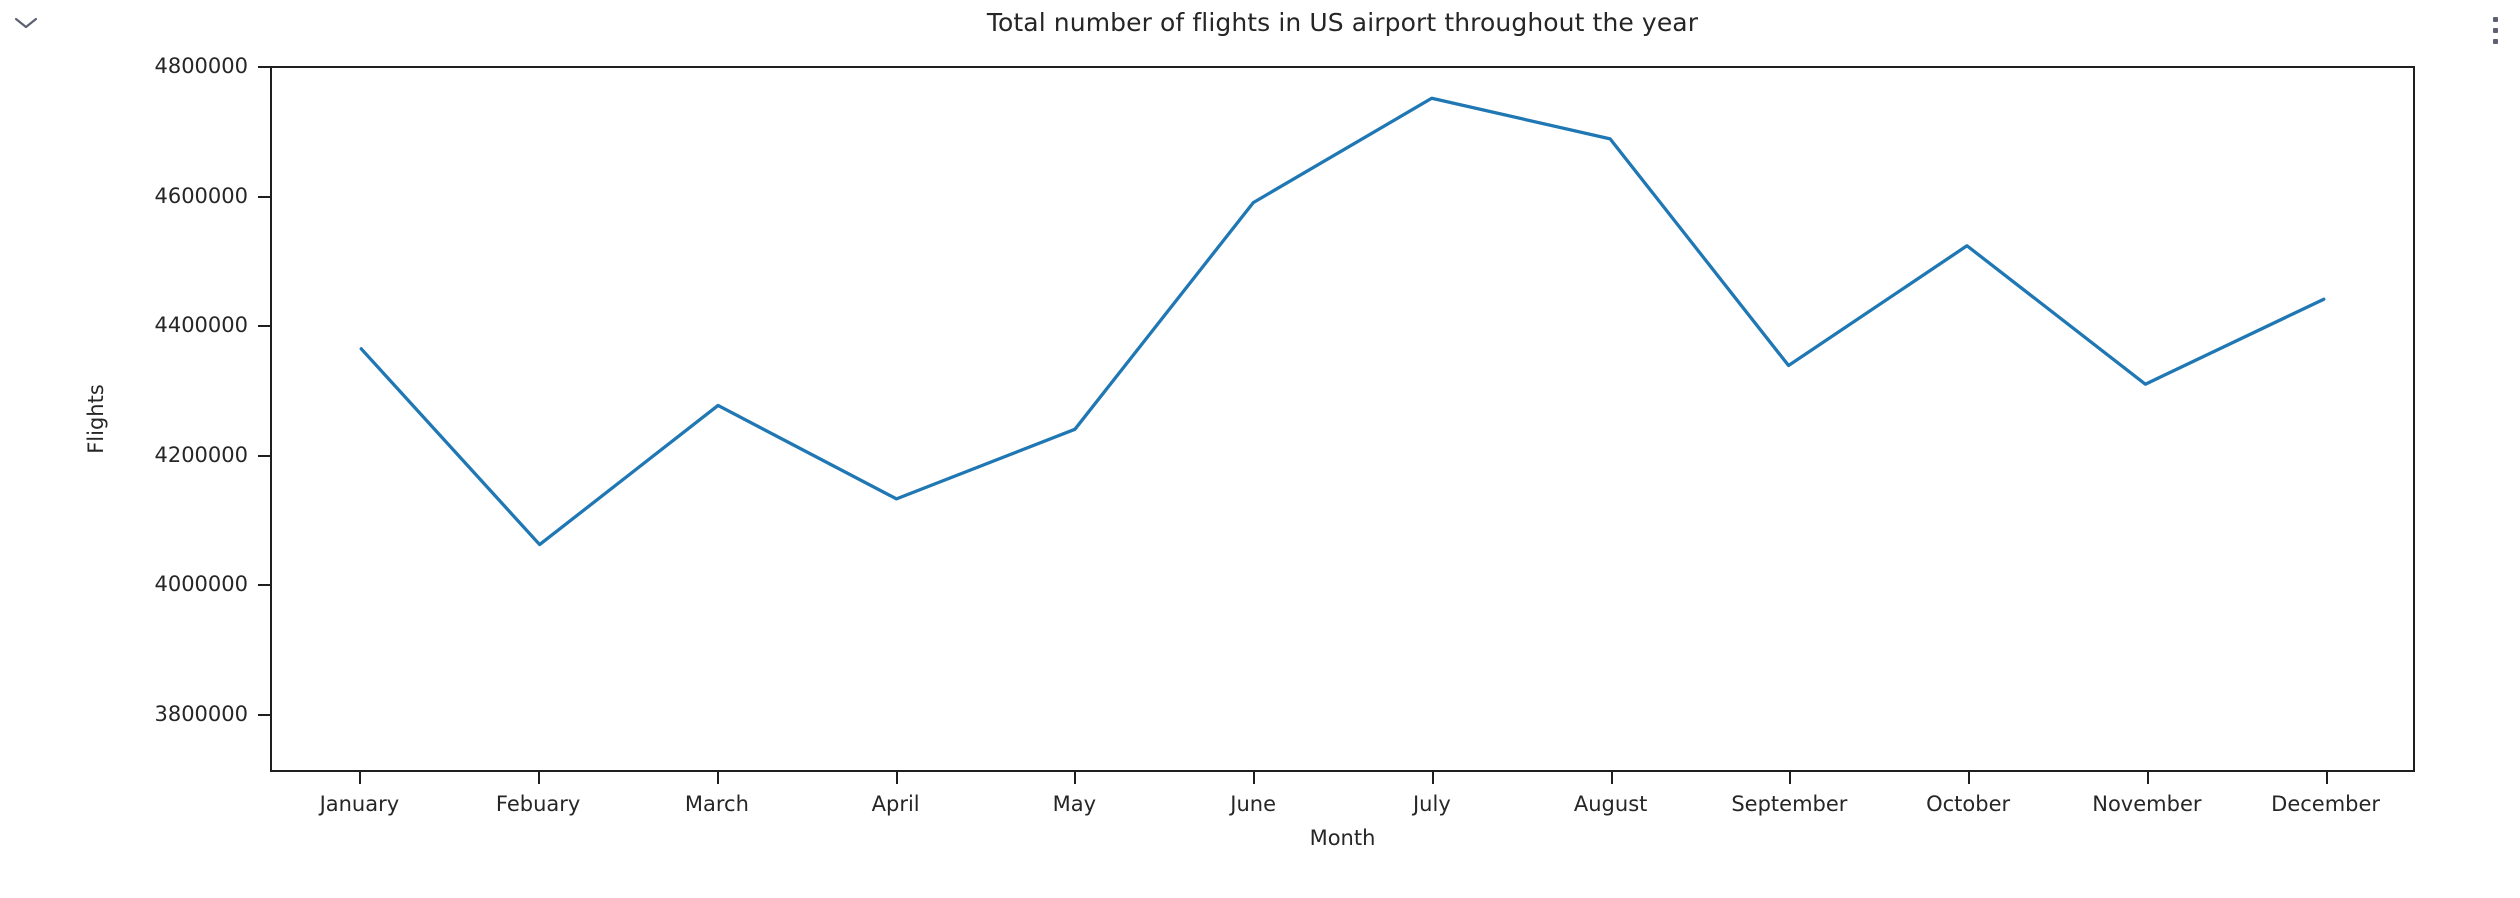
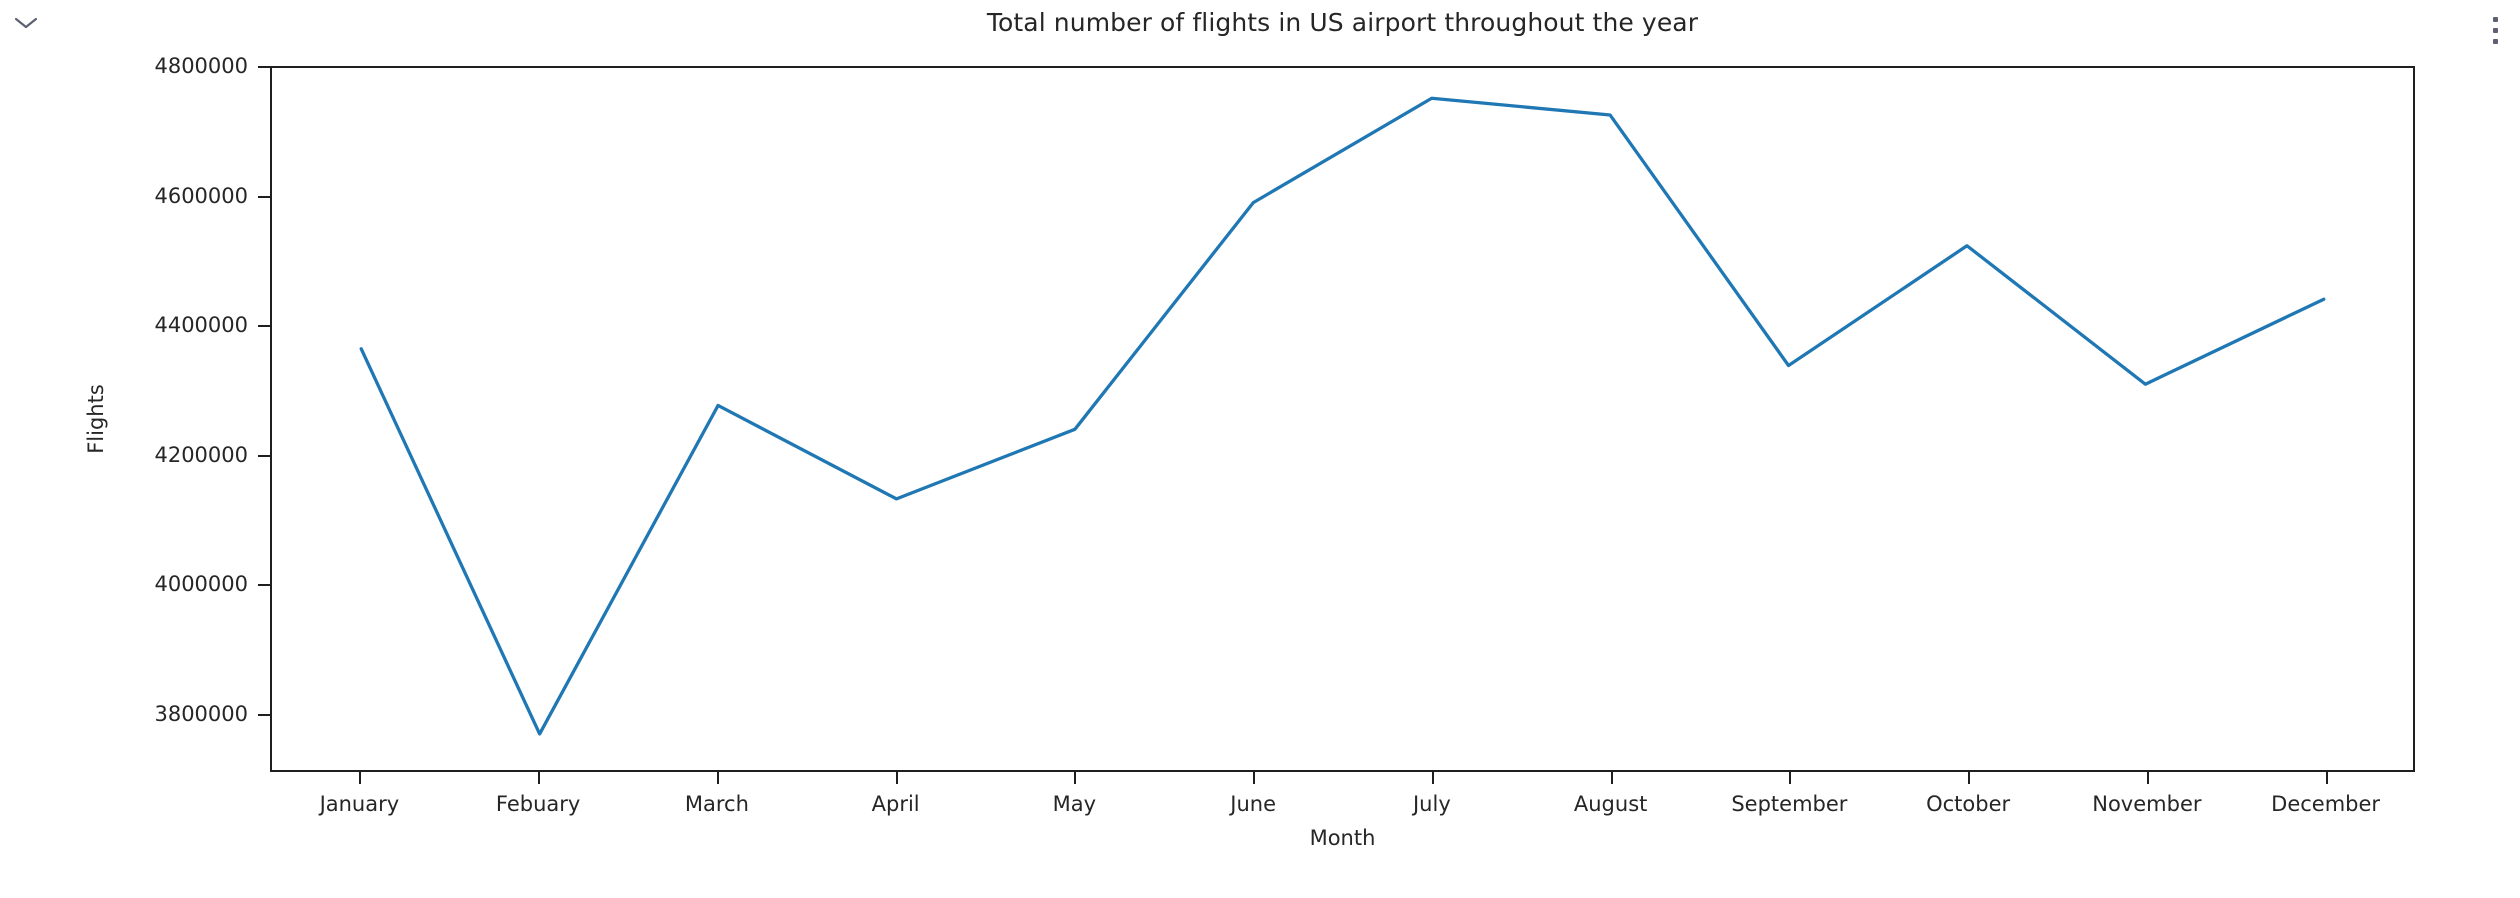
Febuary: 4060000 -> 3770000
August: 4690000 -> 4730000
